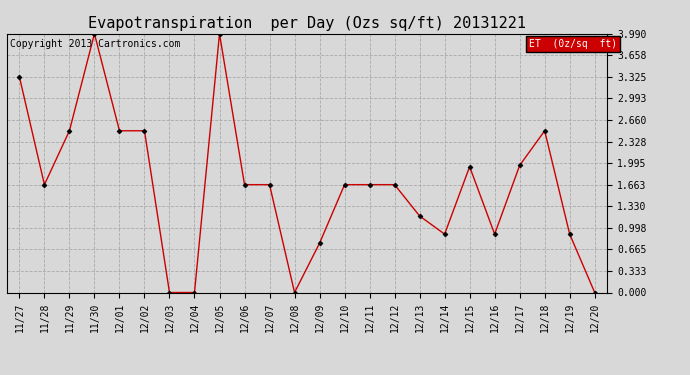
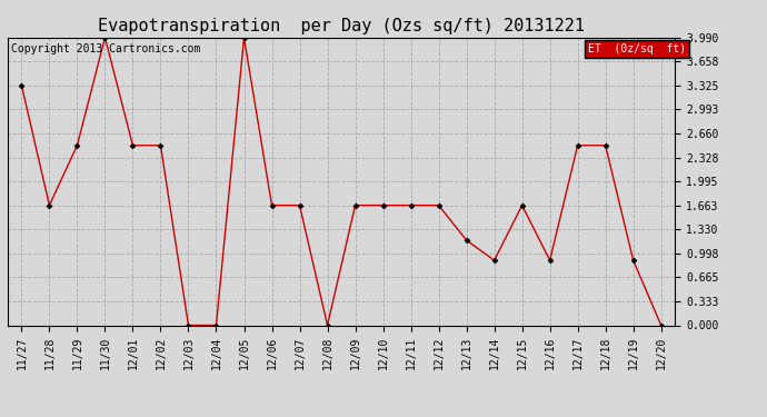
12/09: 0.76 -> 1.66
12/15: 1.94 -> 1.66
12/17: 1.96 -> 2.49
